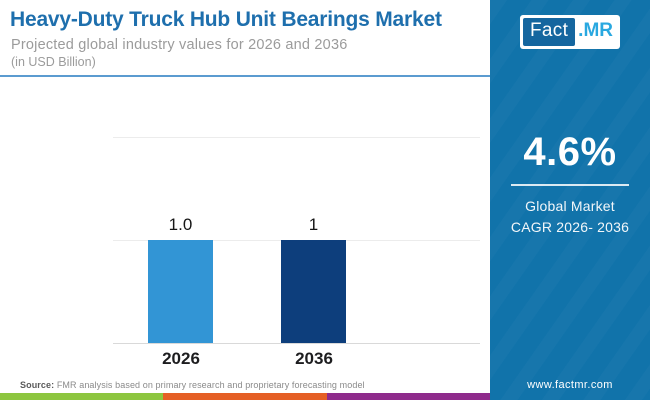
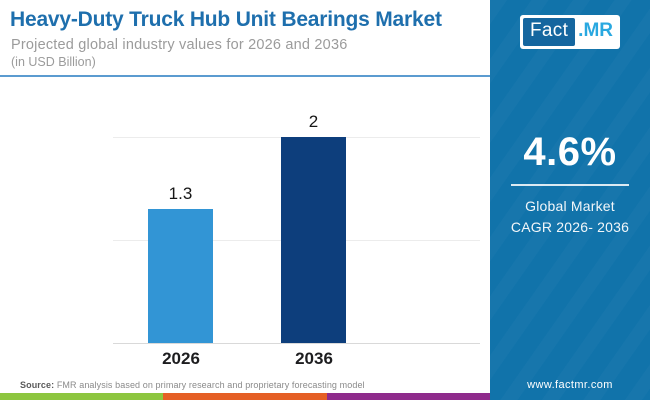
2026: 1.0 -> 1.3
2036: 1 -> 2
